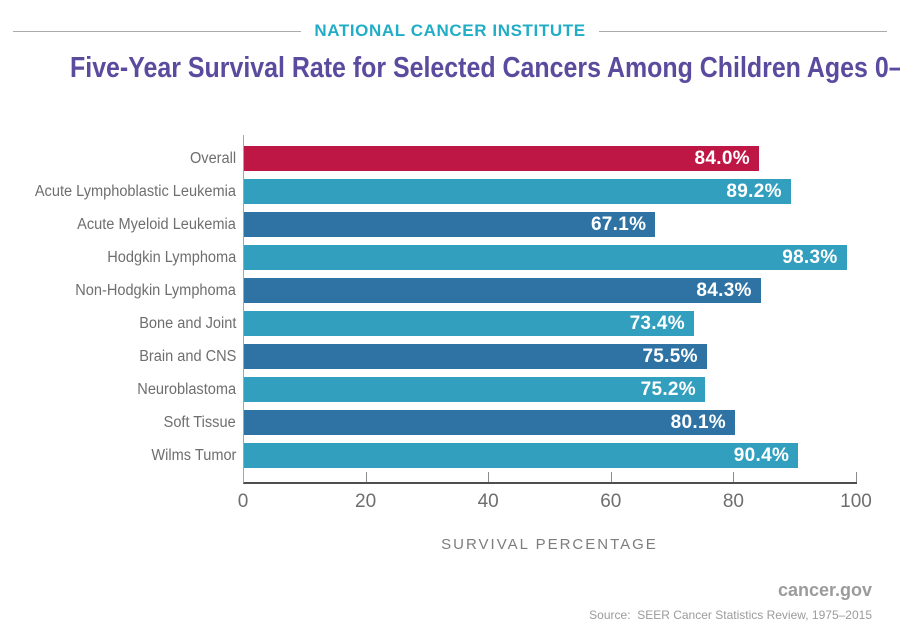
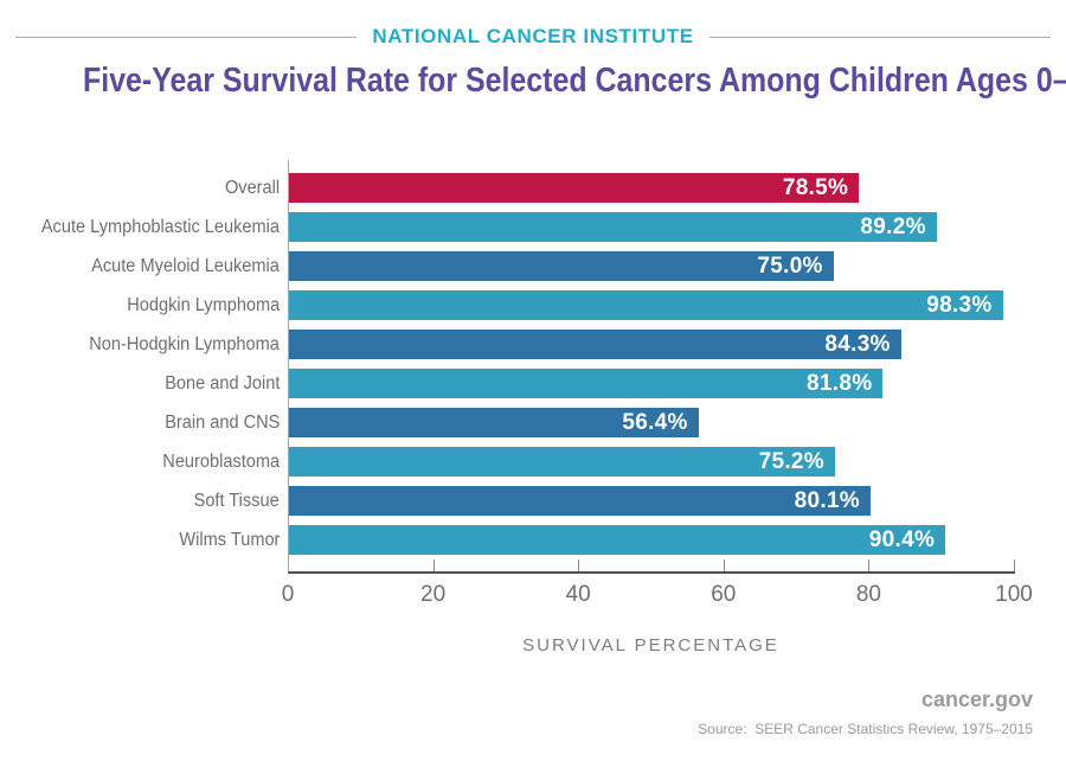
Overall: 84.0% -> 78.5%
Acute Myeloid Leukemia: 67.1% -> 75.0%
Bone and Joint: 73.4% -> 81.8%
Brain and CNS: 75.5% -> 56.4%
